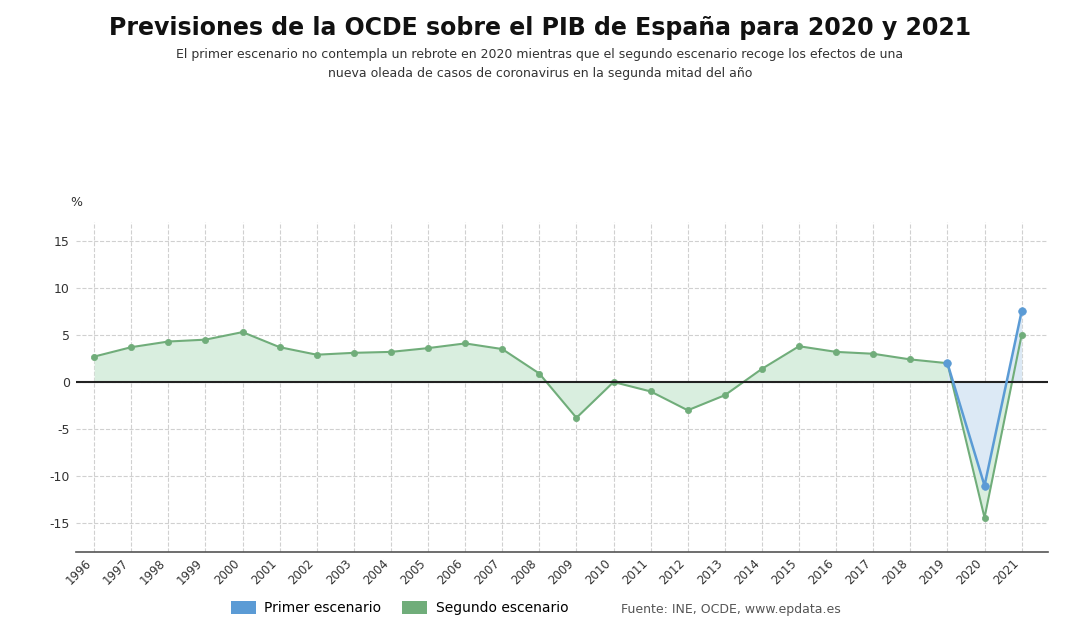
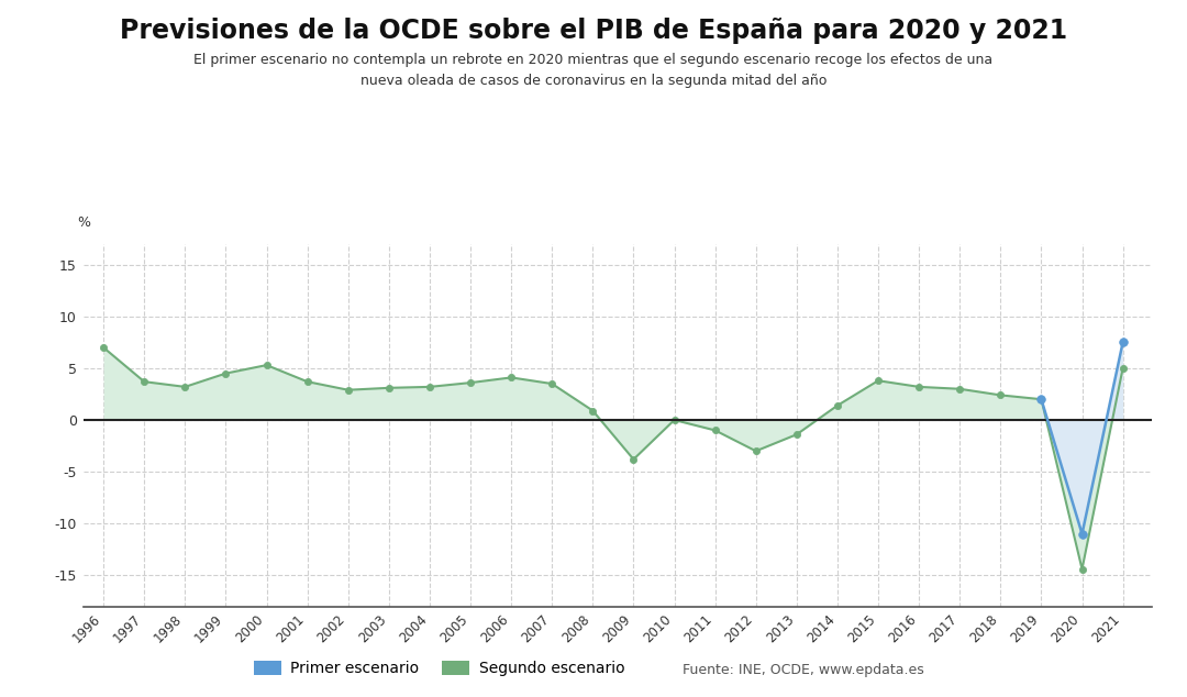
Segundo escenario/1996: 2.7 -> 7.0
Segundo escenario/1998: 4.3 -> 3.2
